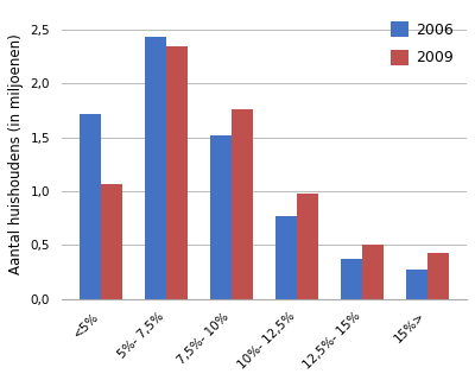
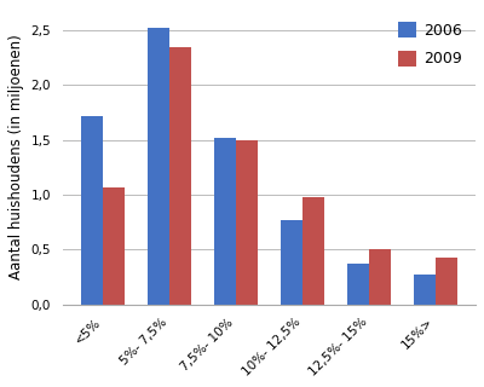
2006/5%- 7,5%: 2,43 -> 2,52
2009/7,5%- 10%: 1,76 -> 1,50
